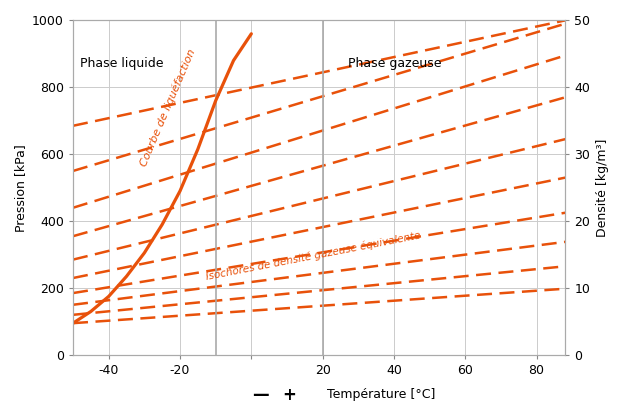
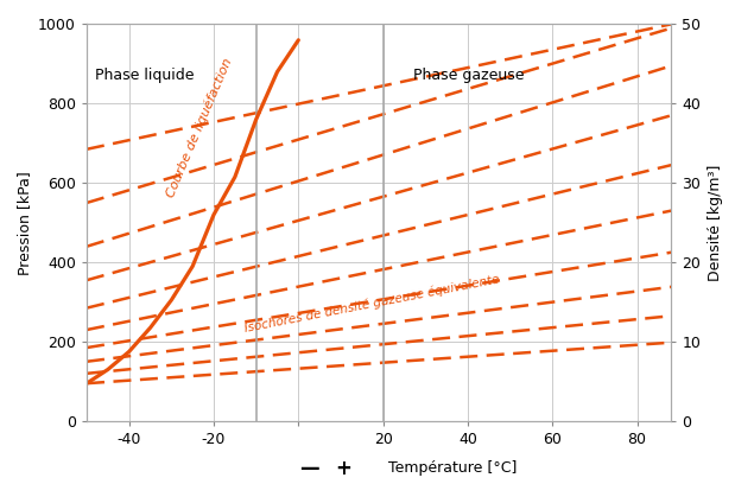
-20: 490 -> 520
